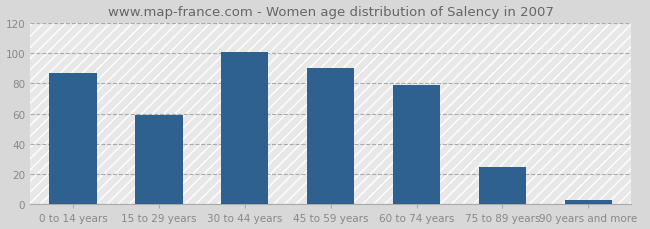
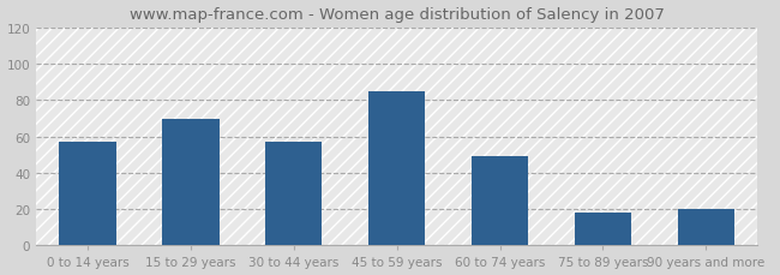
0 to 14 years: 87 -> 57
15 to 29 years: 59 -> 70
30 to 44 years: 101 -> 57
45 to 59 years: 90 -> 85
60 to 74 years: 79 -> 49
75 to 89 years: 25 -> 18
90 years and more: 3 -> 20
